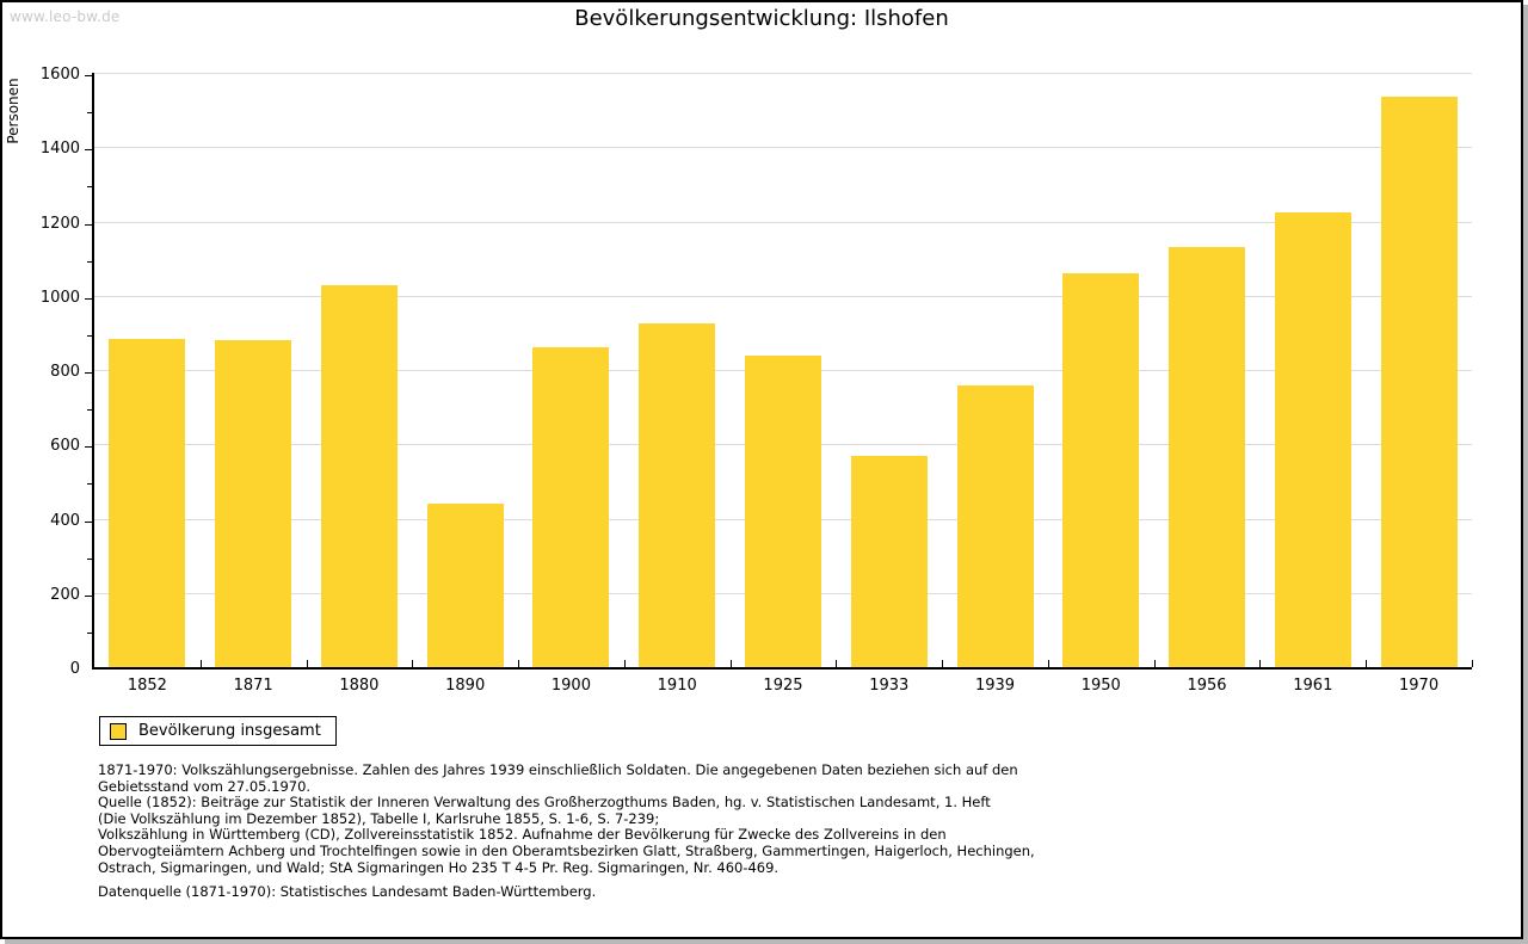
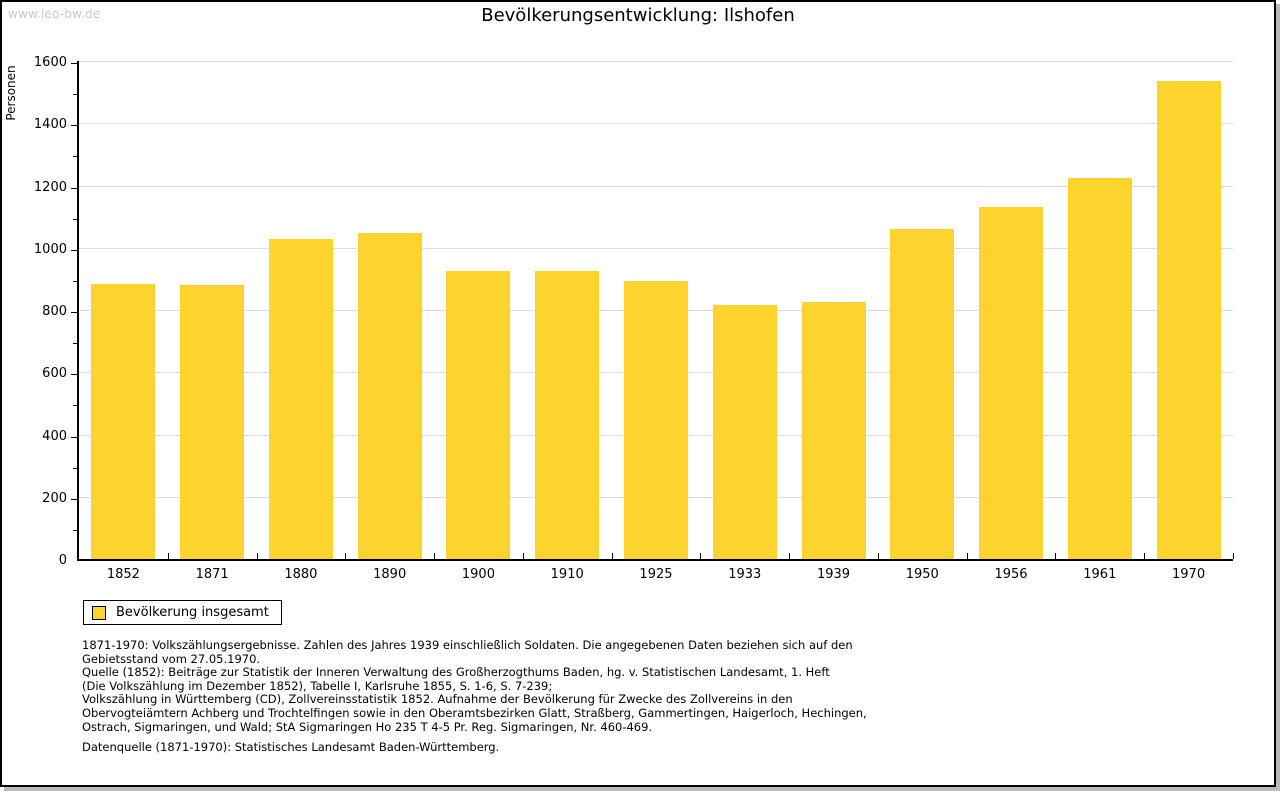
1890: 440 -> 1050
1900: 860 -> 920
1925: 840 -> 890
1933: 570 -> 820
1939: 760 -> 830
